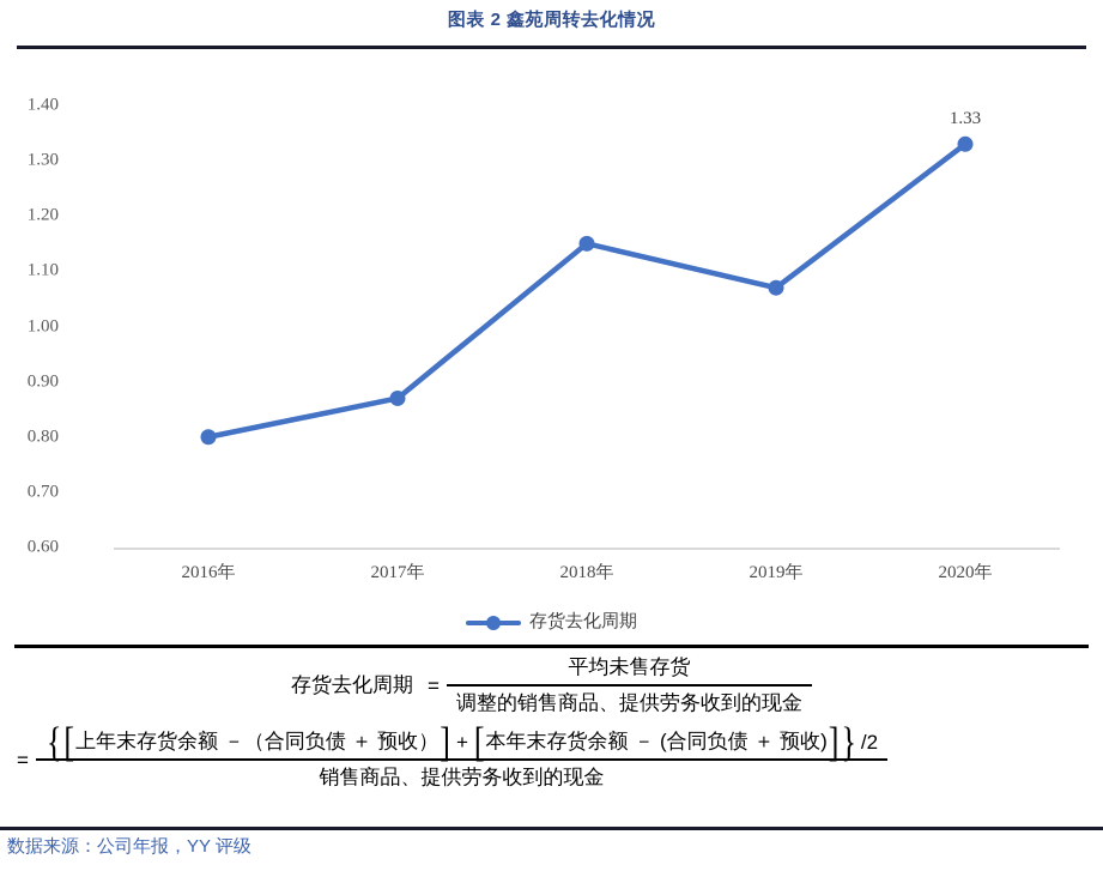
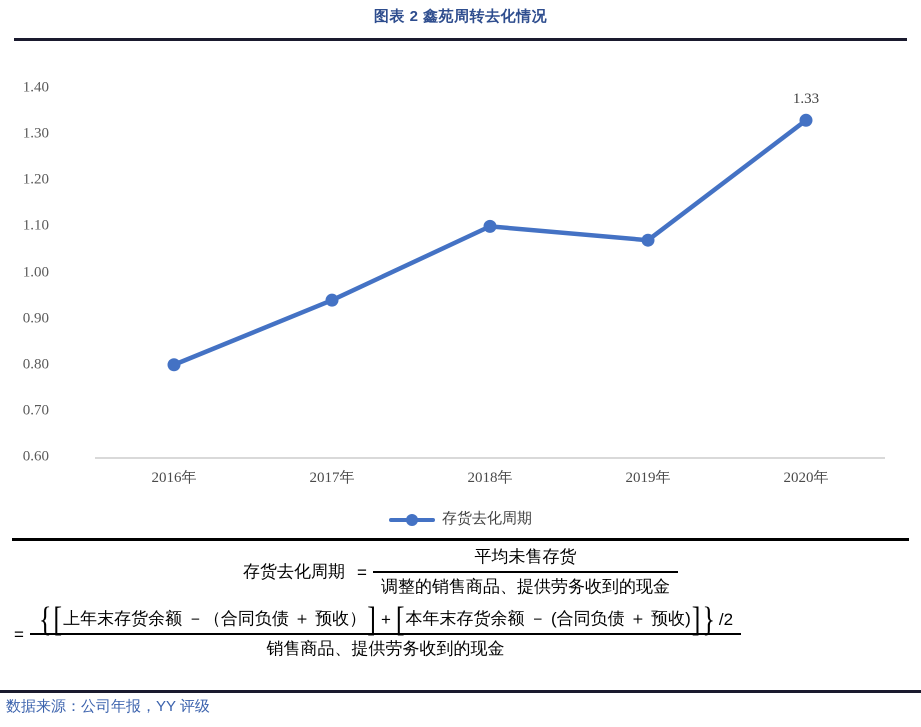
2017年: 0.87 -> 0.94
2018年: 1.15 -> 1.10
